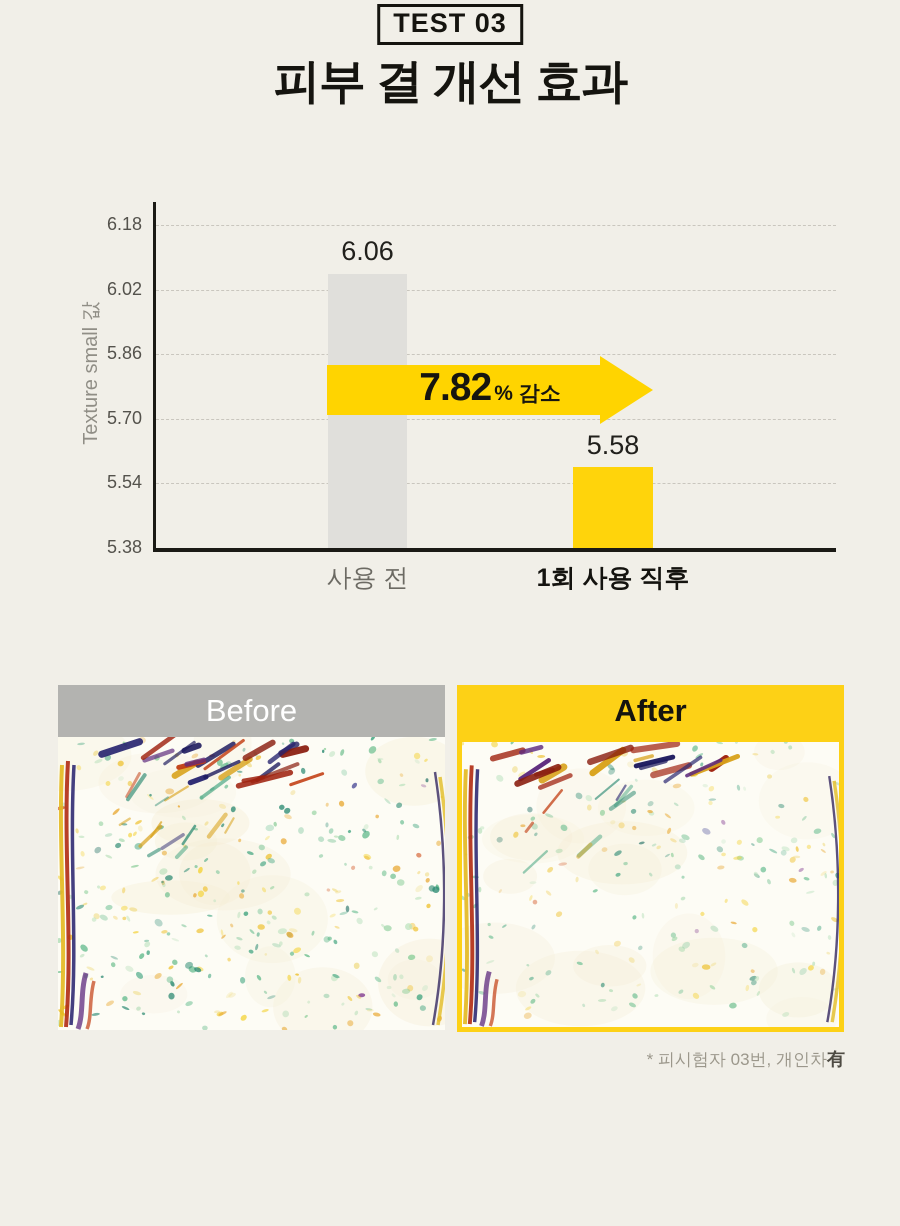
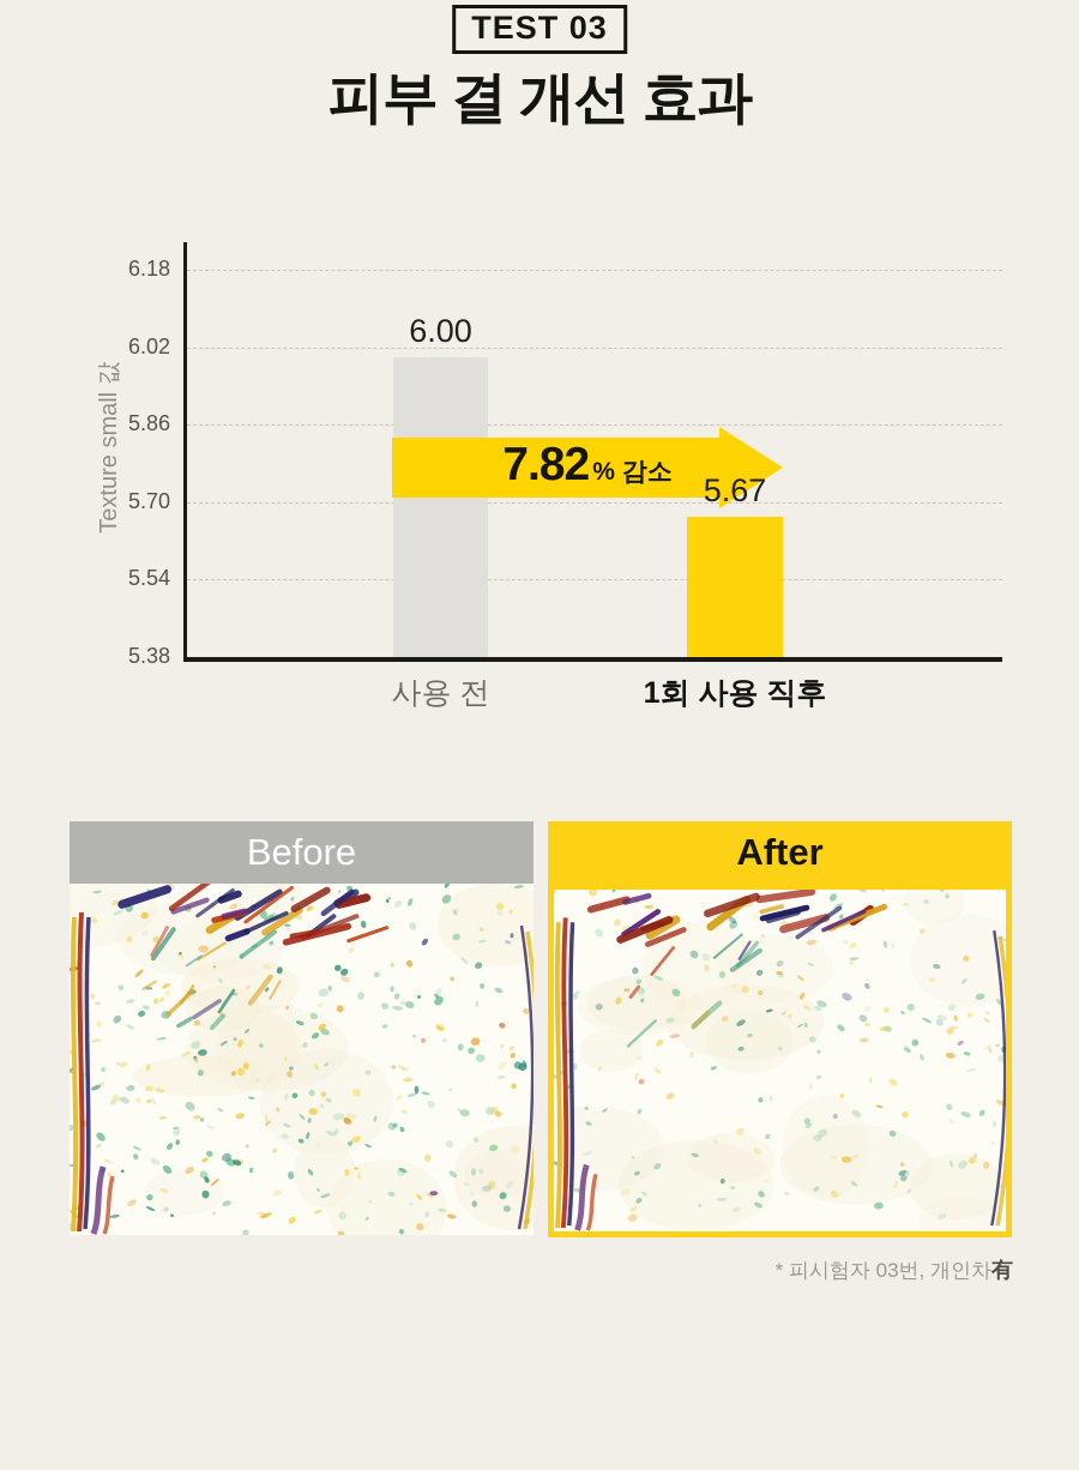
사용 전: 6.06 -> 6.00
1회 사용 직후: 5.58 -> 5.67
